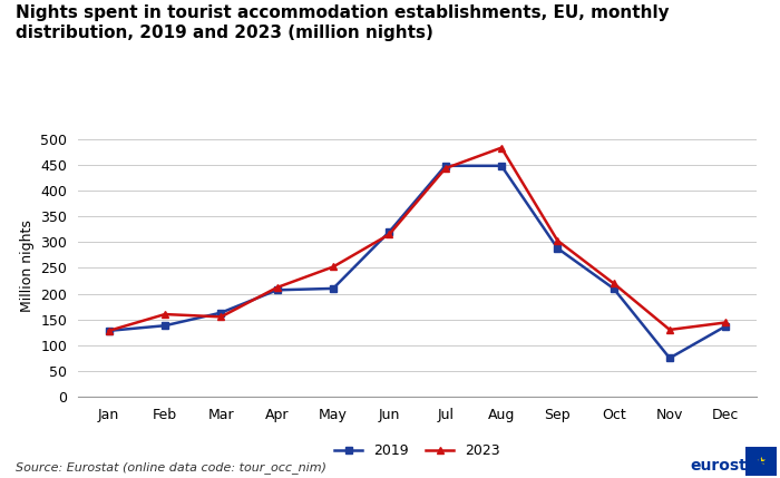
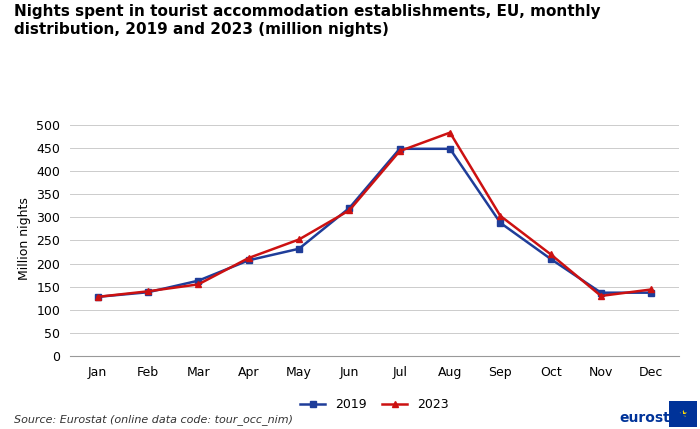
2023/Feb: 160 -> 140
2019/May: 210 -> 232
2019/Nov: 75 -> 137
